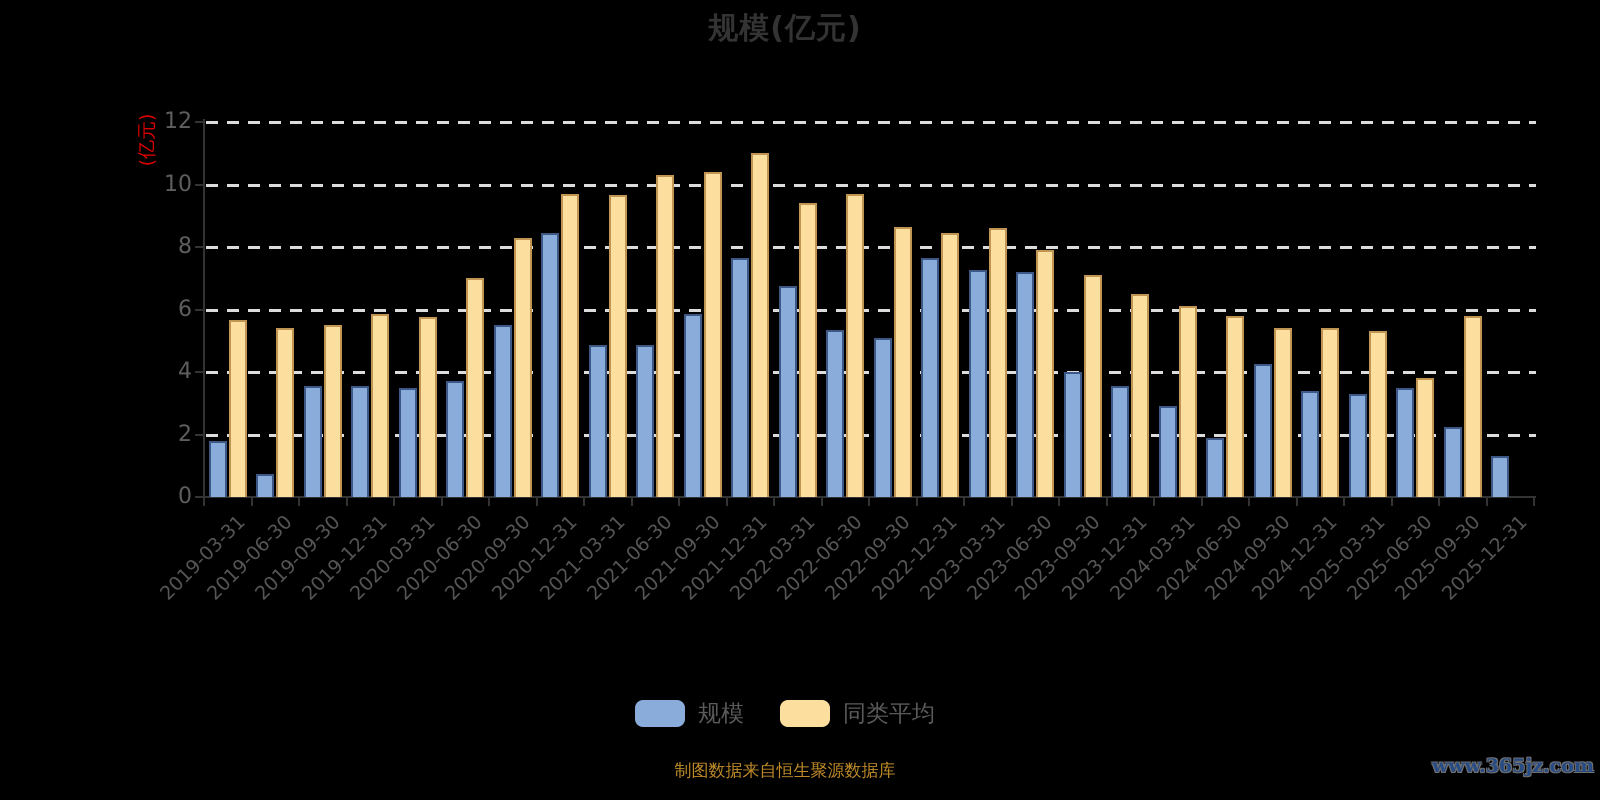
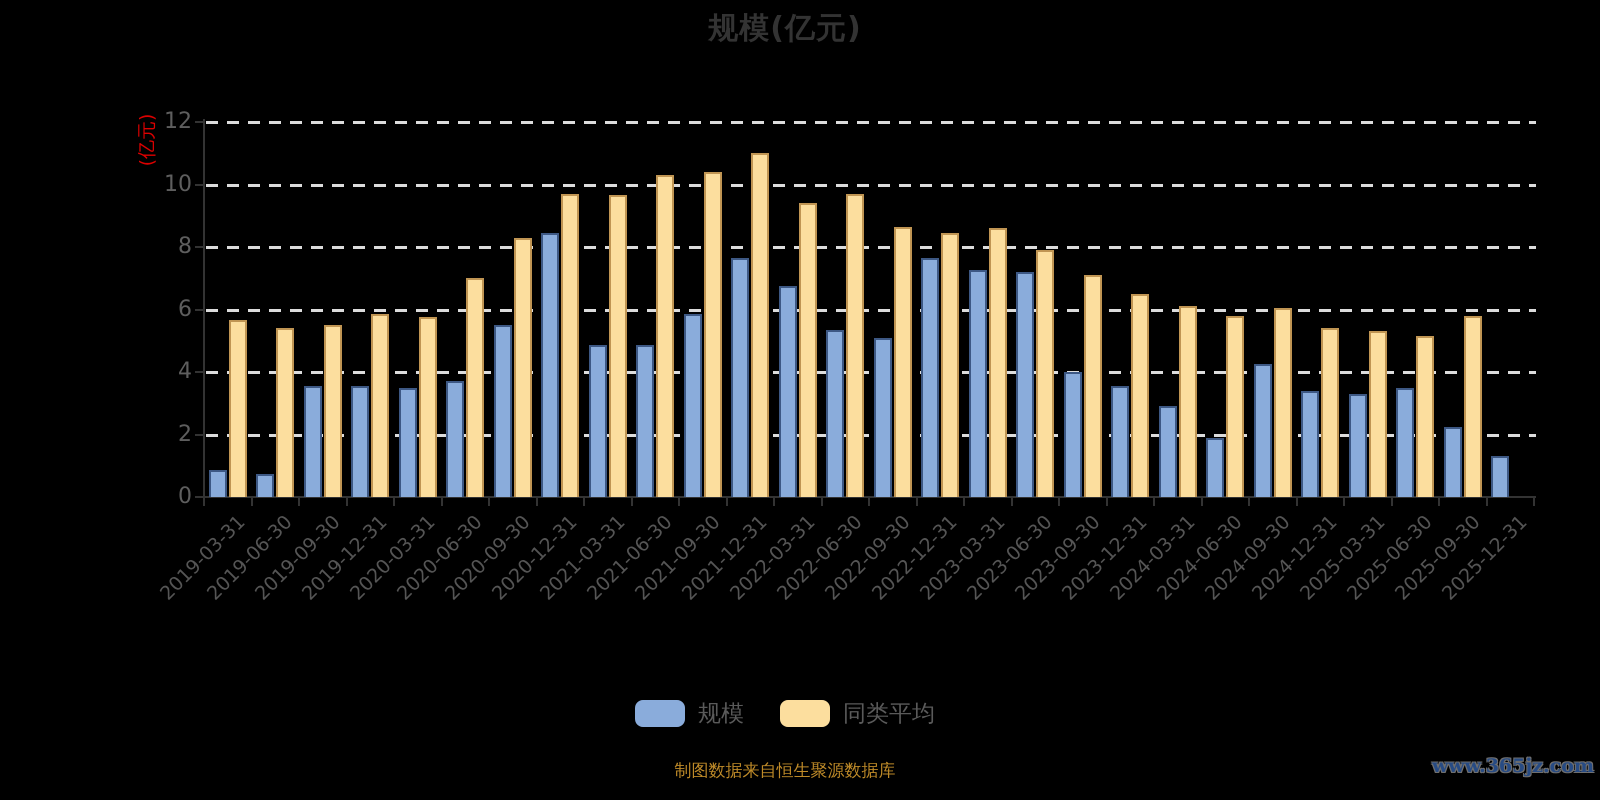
规模/2019-03-31: 1.8 -> 0.8
同类平均/2024-09-30: 5.4 -> 6.0
同类平均/2025-06-30: 3.8 -> 5.2
